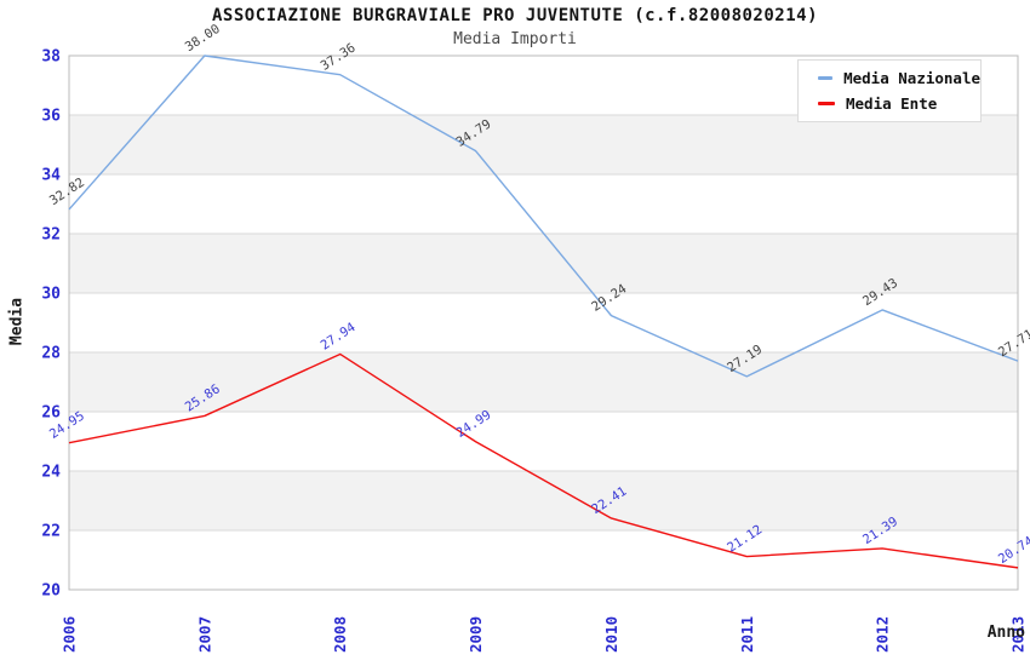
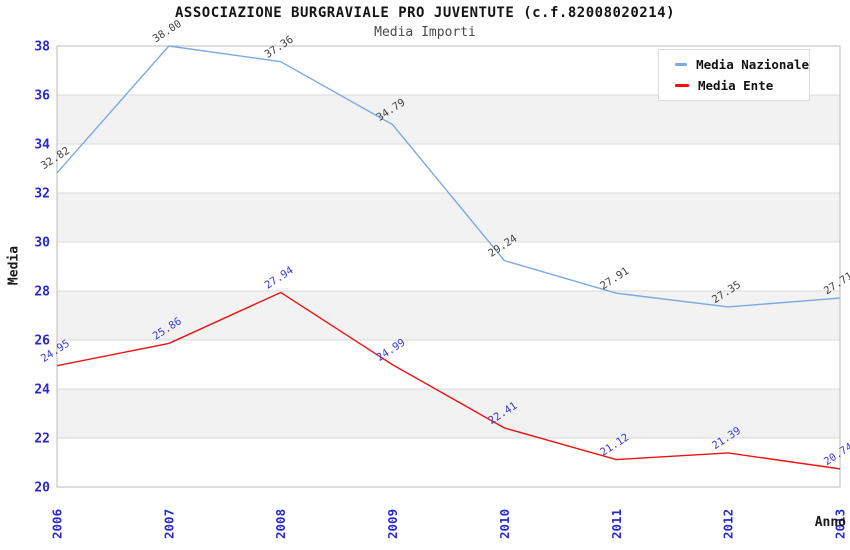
Media Nazionale/2011: 27.19 -> 27.91
Media Nazionale/2012: 29.43 -> 27.35
